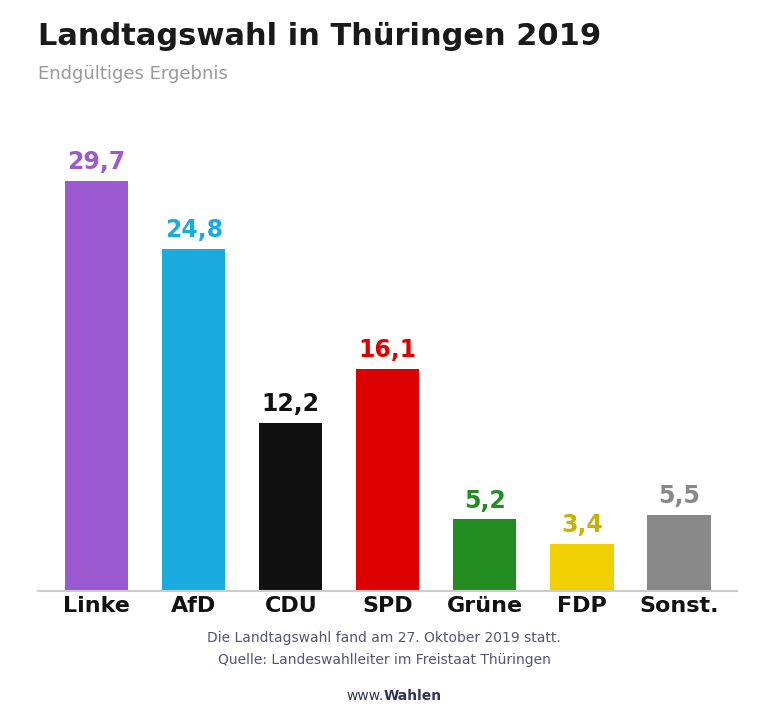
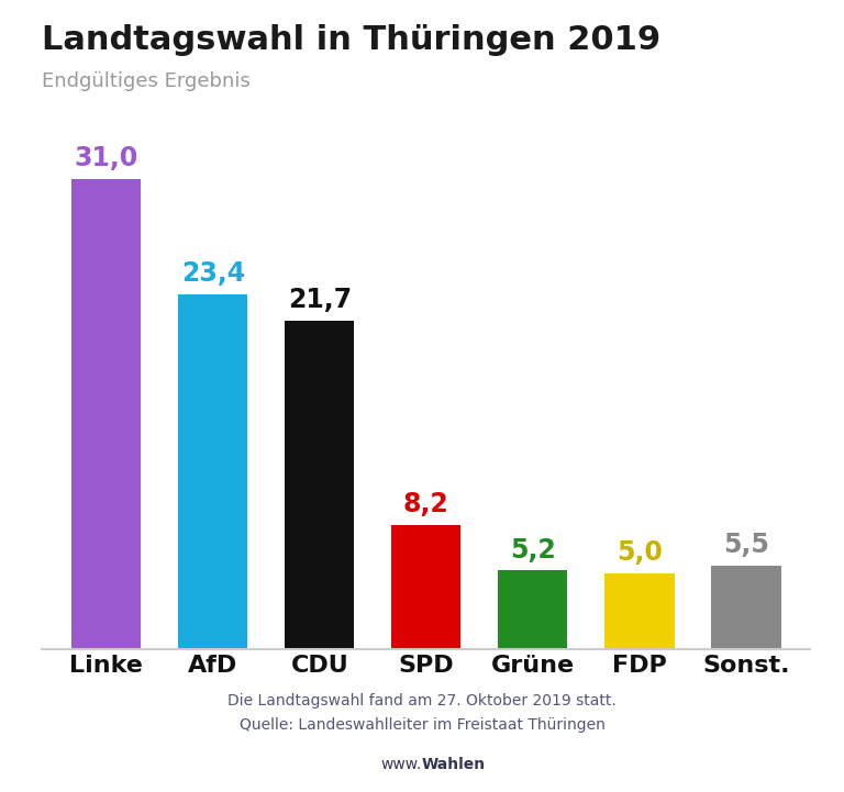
Linke: 29,7 -> 31,0
AfD: 24,8 -> 23,4
CDU: 12,2 -> 21,7
SPD: 16,1 -> 8,2
FDP: 3,4 -> 5,0
